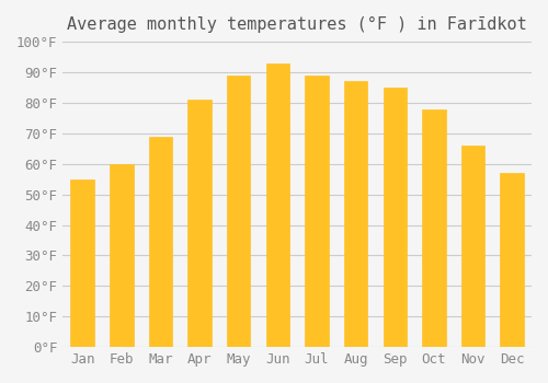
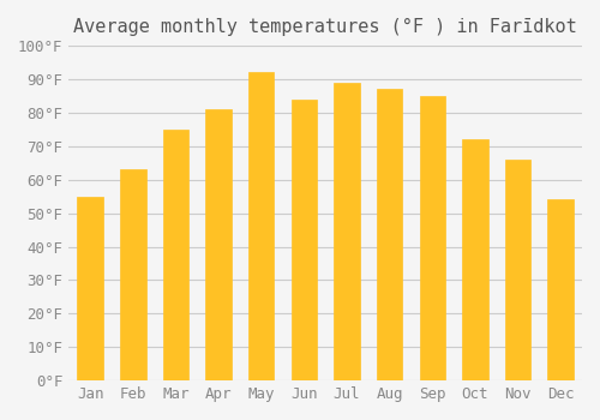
Feb: 60°F -> 63°F
Mar: 69°F -> 75°F
May: 89°F -> 92°F
Jun: 93°F -> 84°F
Oct: 78°F -> 72°F
Dec: 57°F -> 54°F
